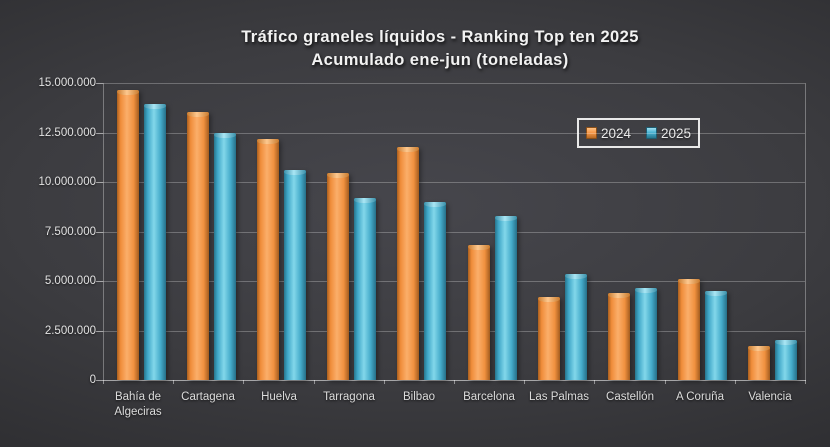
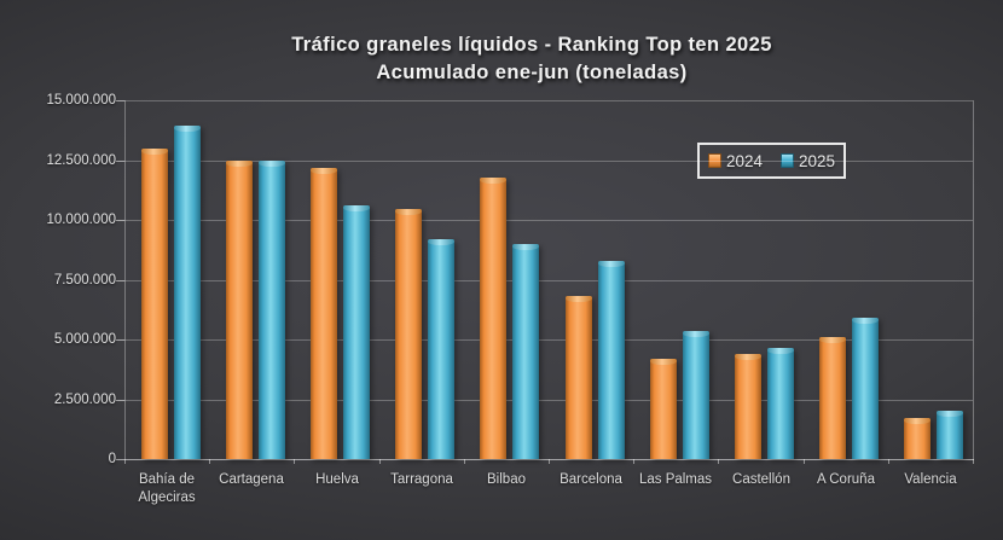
2024/Bahía de Algeciras: 14600000 -> 13000000
2024/Cartagena: 13600000 -> 12500000
2025/A Coruña: 4500000 -> 5900000
